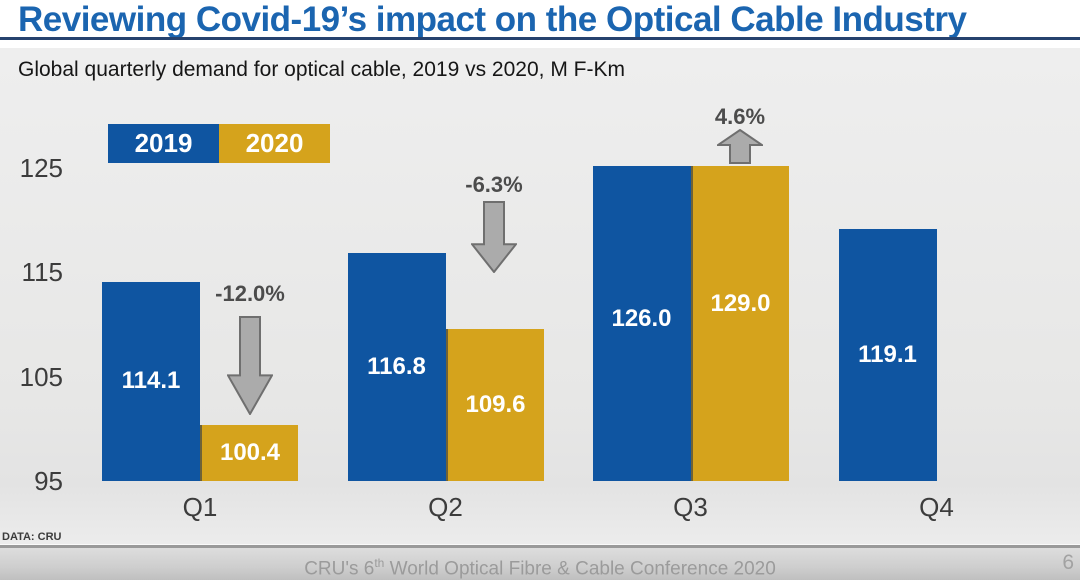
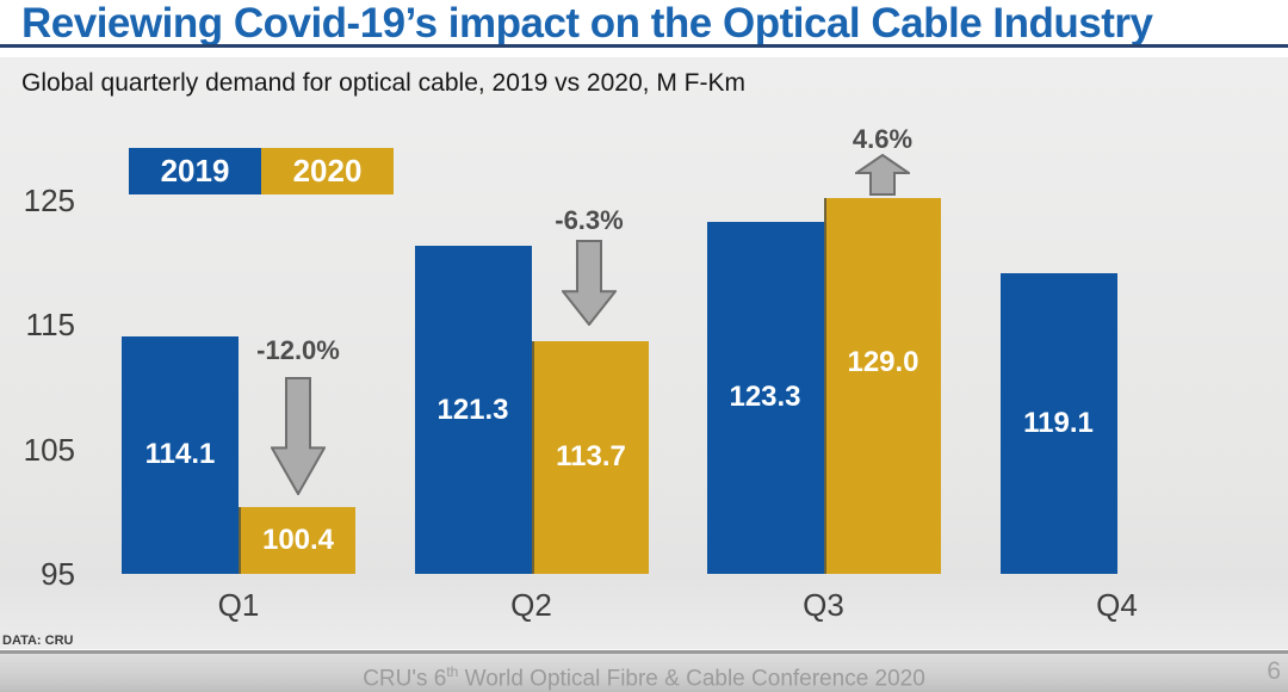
2019/Q2: 116.8 -> 121.3
2020/Q2: 109.6 -> 113.7
2019/Q3: 126.0 -> 123.3
